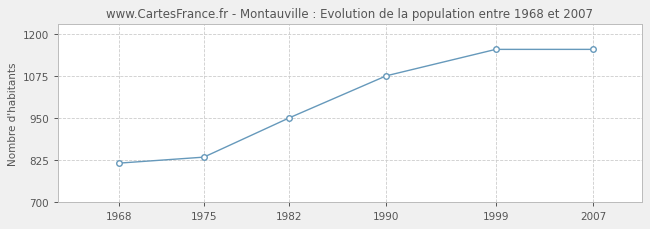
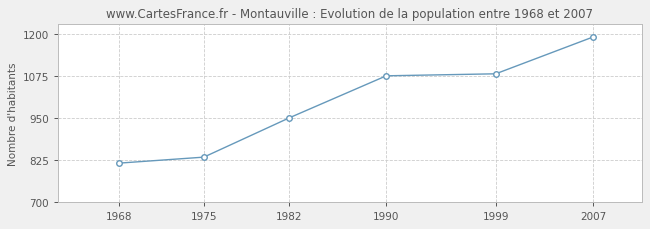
1999: 1155 -> 1082
2007: 1155 -> 1192
